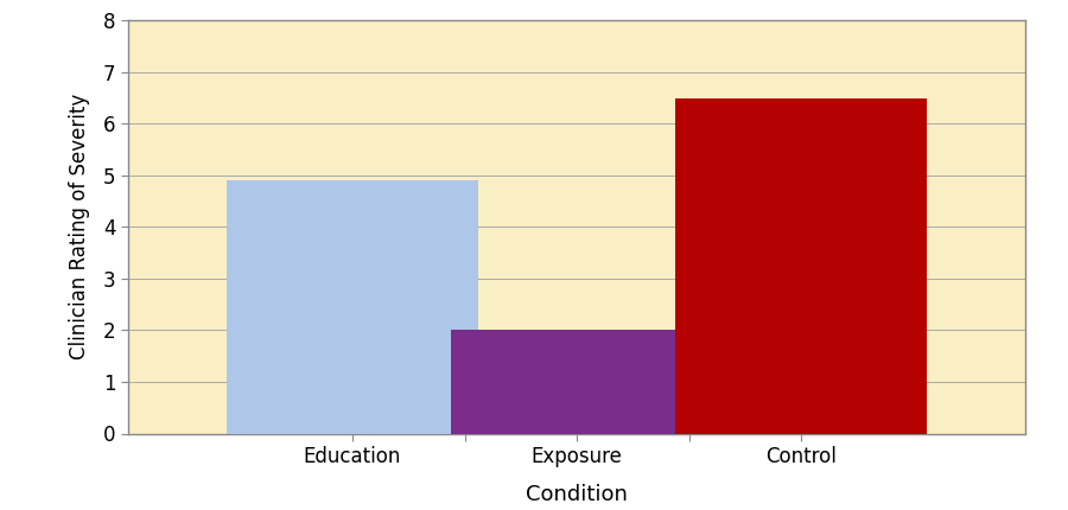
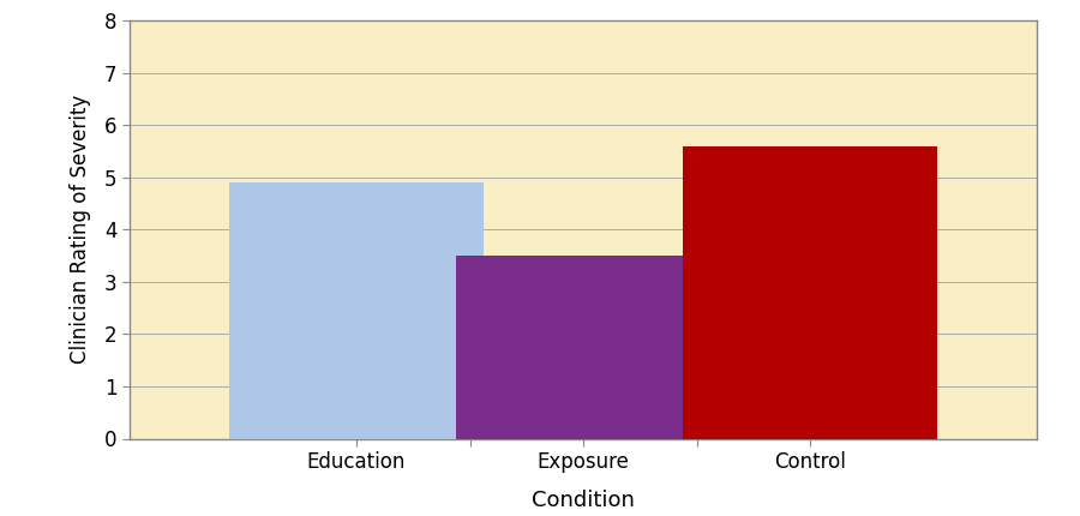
Exposure: 2.0 -> 3.5
Control: 6.5 -> 5.6
